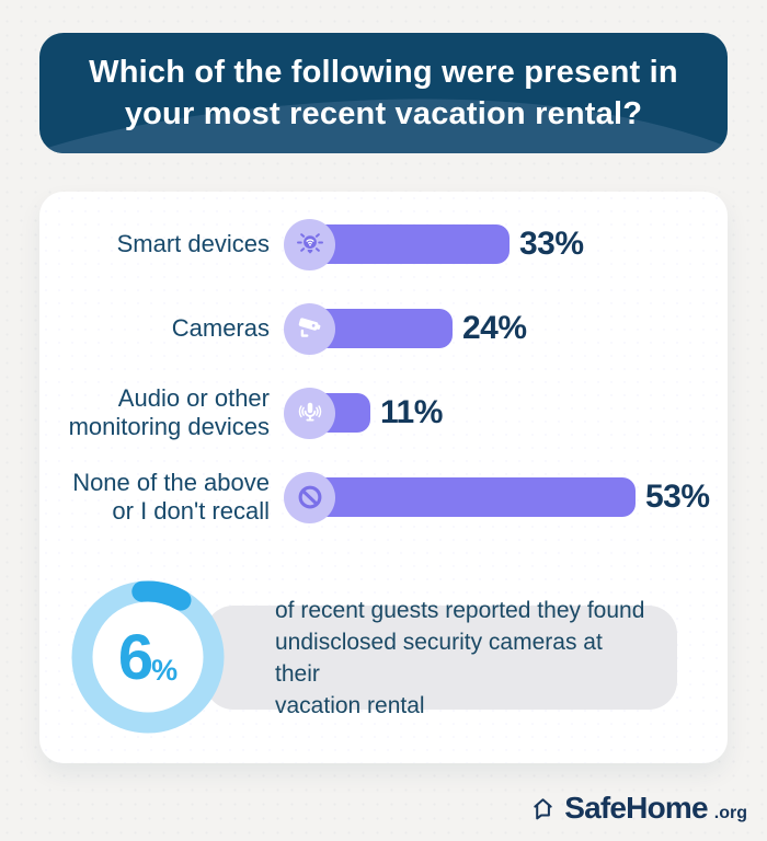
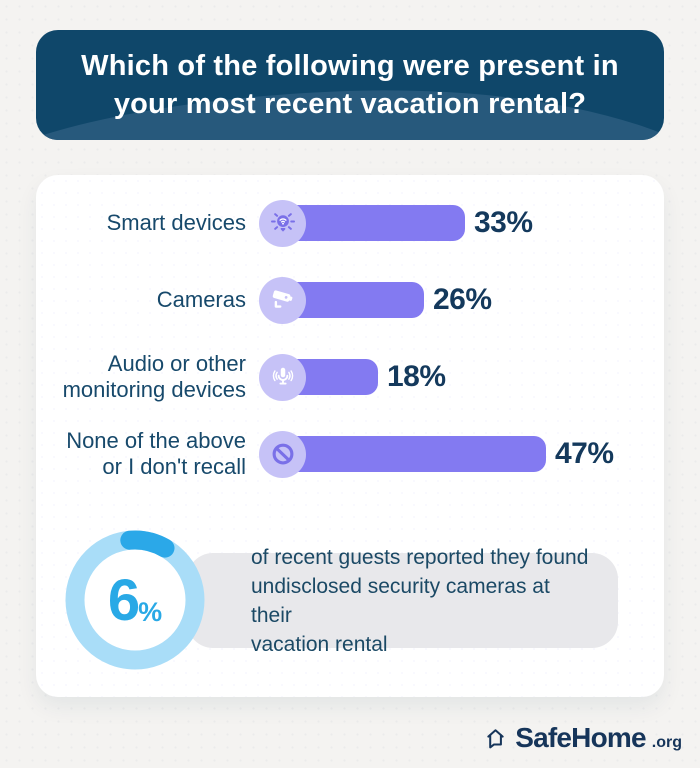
Cameras: 24% -> 26%
Audio or other monitoring devices: 11% -> 18%
None of the above or I don't recall: 53% -> 47%
